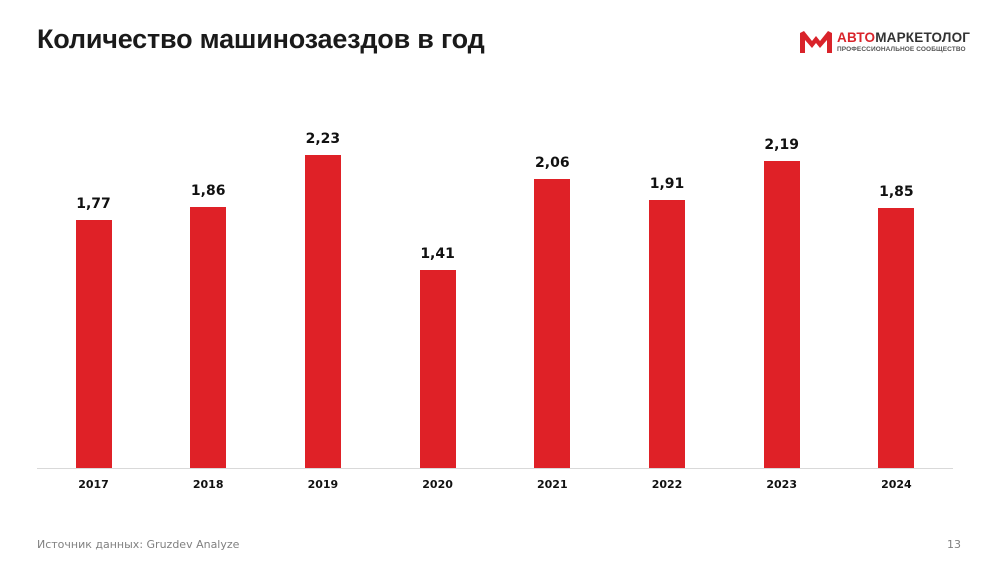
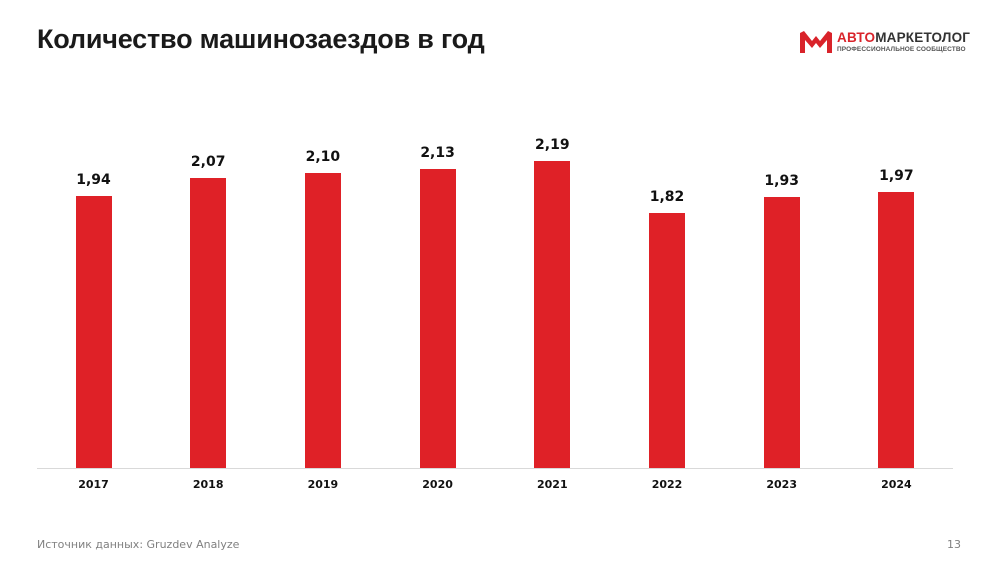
2017: 1,77 -> 1,94
2018: 1,86 -> 2,07
2019: 2,23 -> 2,10
2020: 1,41 -> 2,13
2021: 2,06 -> 2,19
2022: 1,91 -> 1,82
2023: 2,19 -> 1,93
2024: 1,85 -> 1,97
